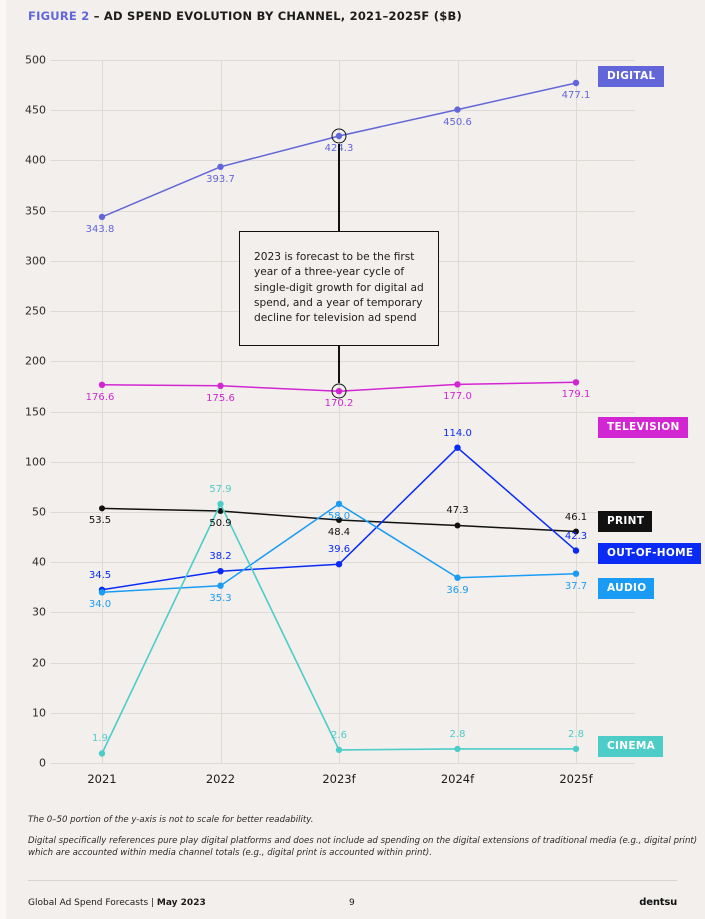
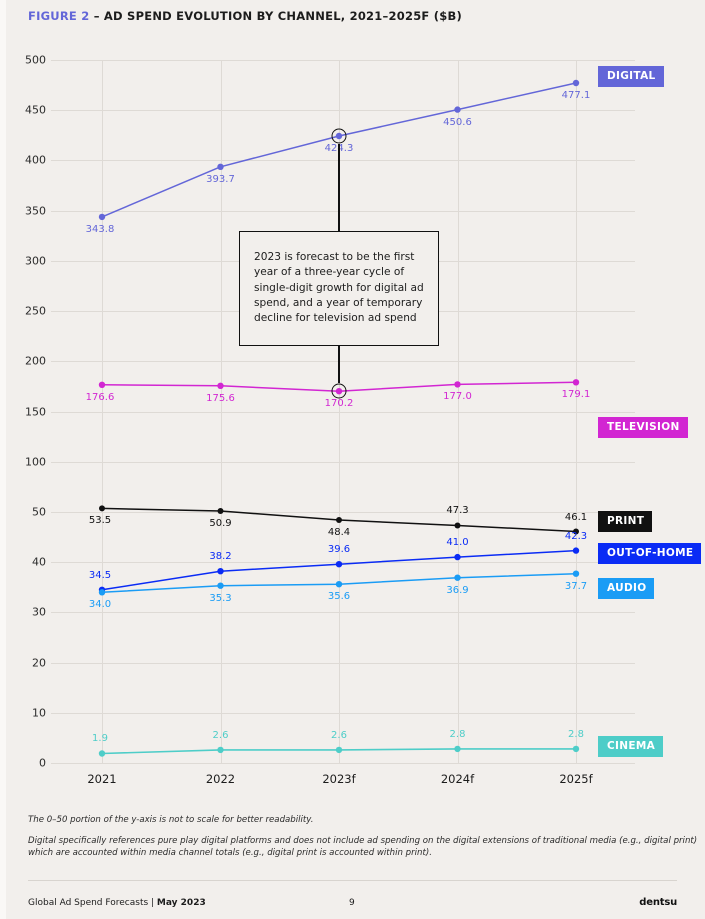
CINEMA/2022: 57.9 -> 2.6
AUDIO/2023f: 58.0 -> 35.6
OUT-OF-HOME/2024f: 114.0 -> 41.0
